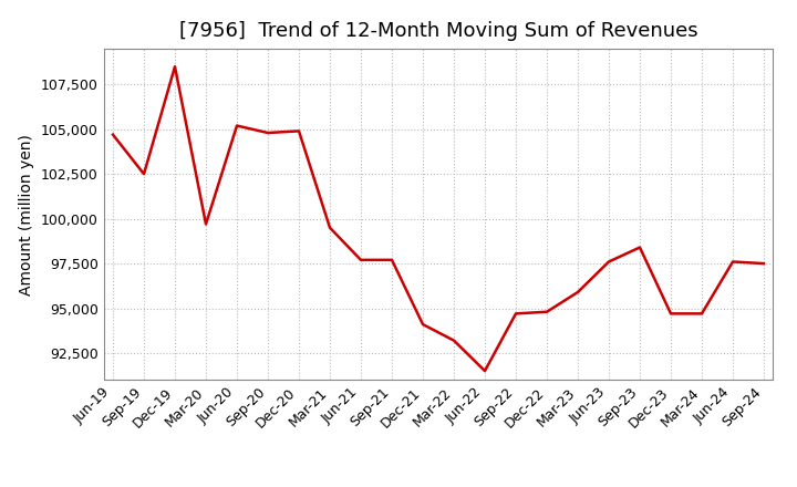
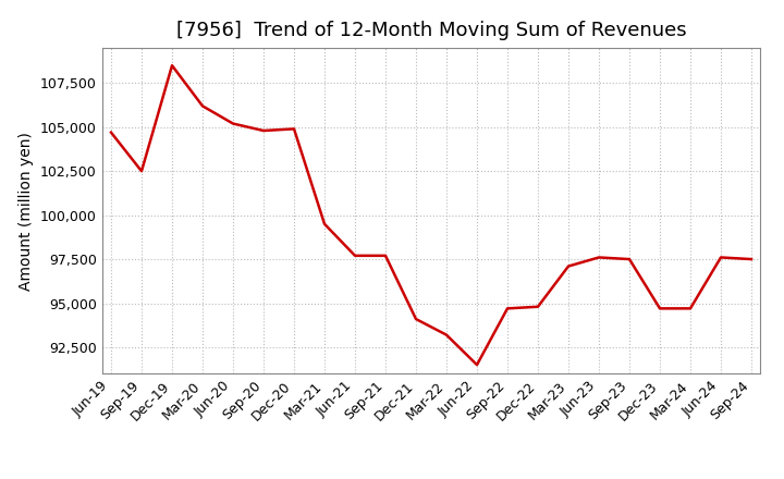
Mar-20: 99,700 -> 106,200
Mar-23: 95,900 -> 97,100
Sep-23: 98,400 -> 97,500
